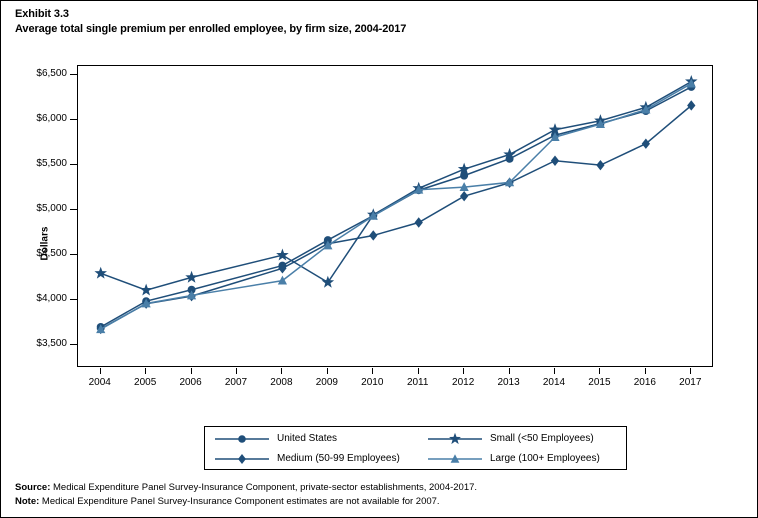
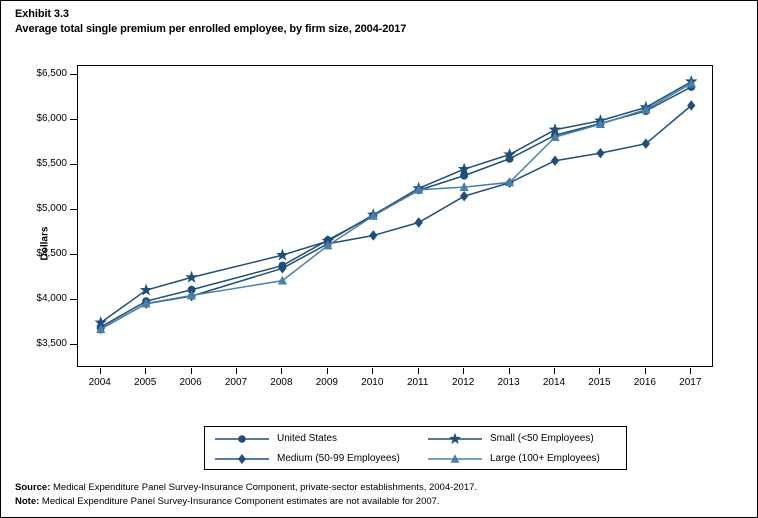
Small (<50 Employees)/2004: $4300 -> $3800
Small (<50 Employees)/2009: $4200 -> $4700
Medium (50-99 Employees)/2015: $5500 -> $5600
